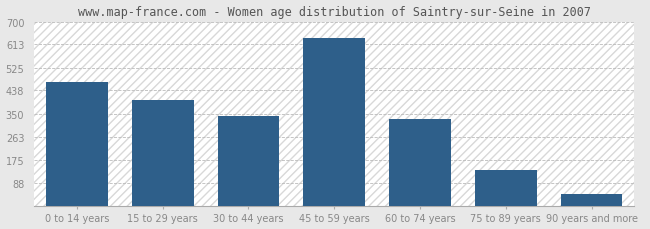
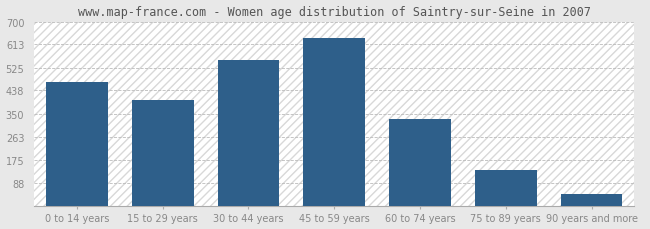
30 to 44 years: 340 -> 555
